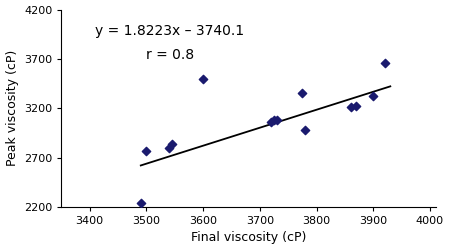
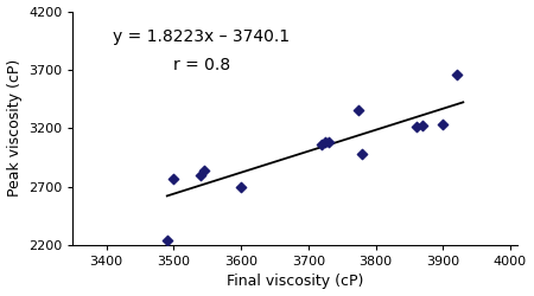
3600: 3500 -> 2700
3900: 3320 -> 3230
